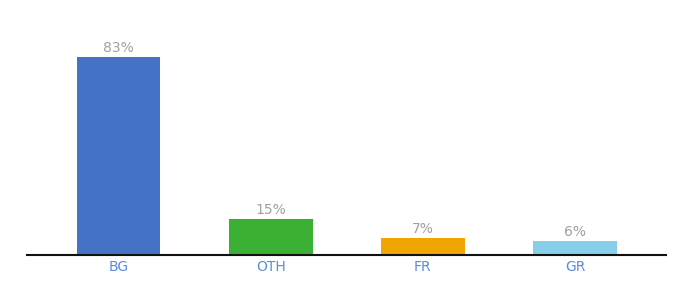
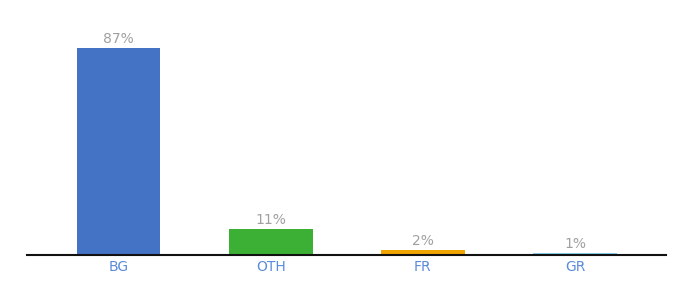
BG: 83% -> 87%
OTH: 15% -> 11%
FR: 7% -> 2%
GR: 6% -> 1%
